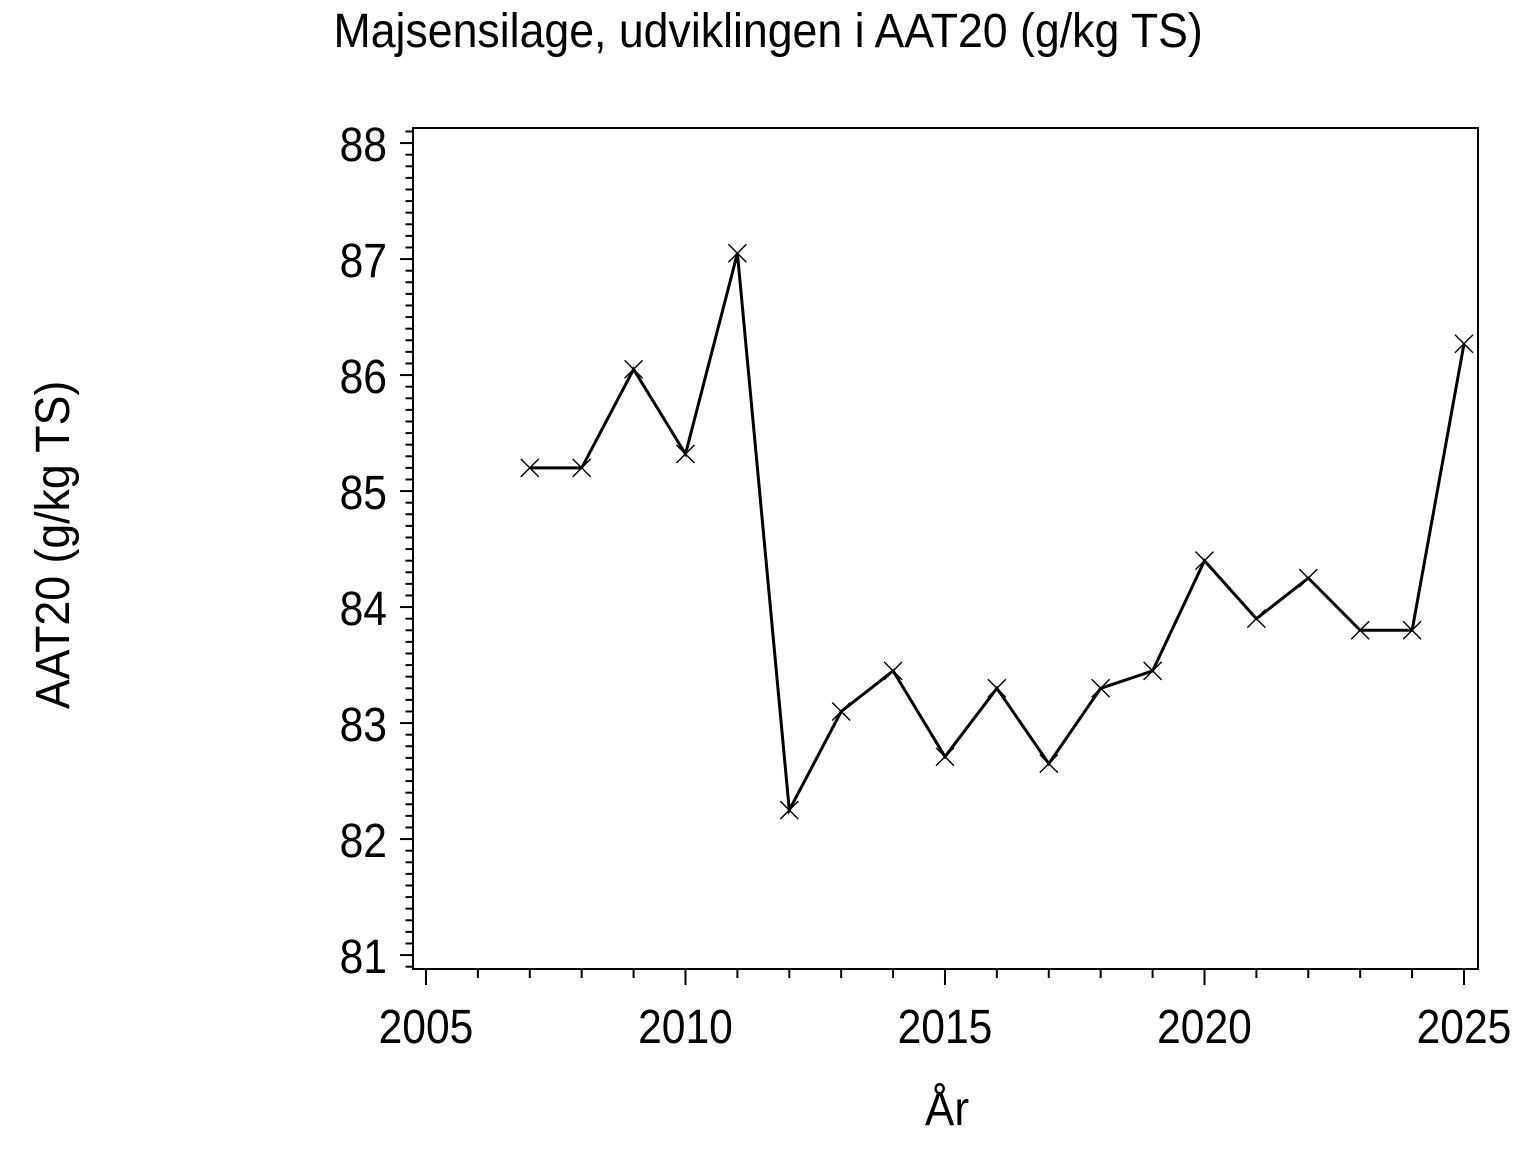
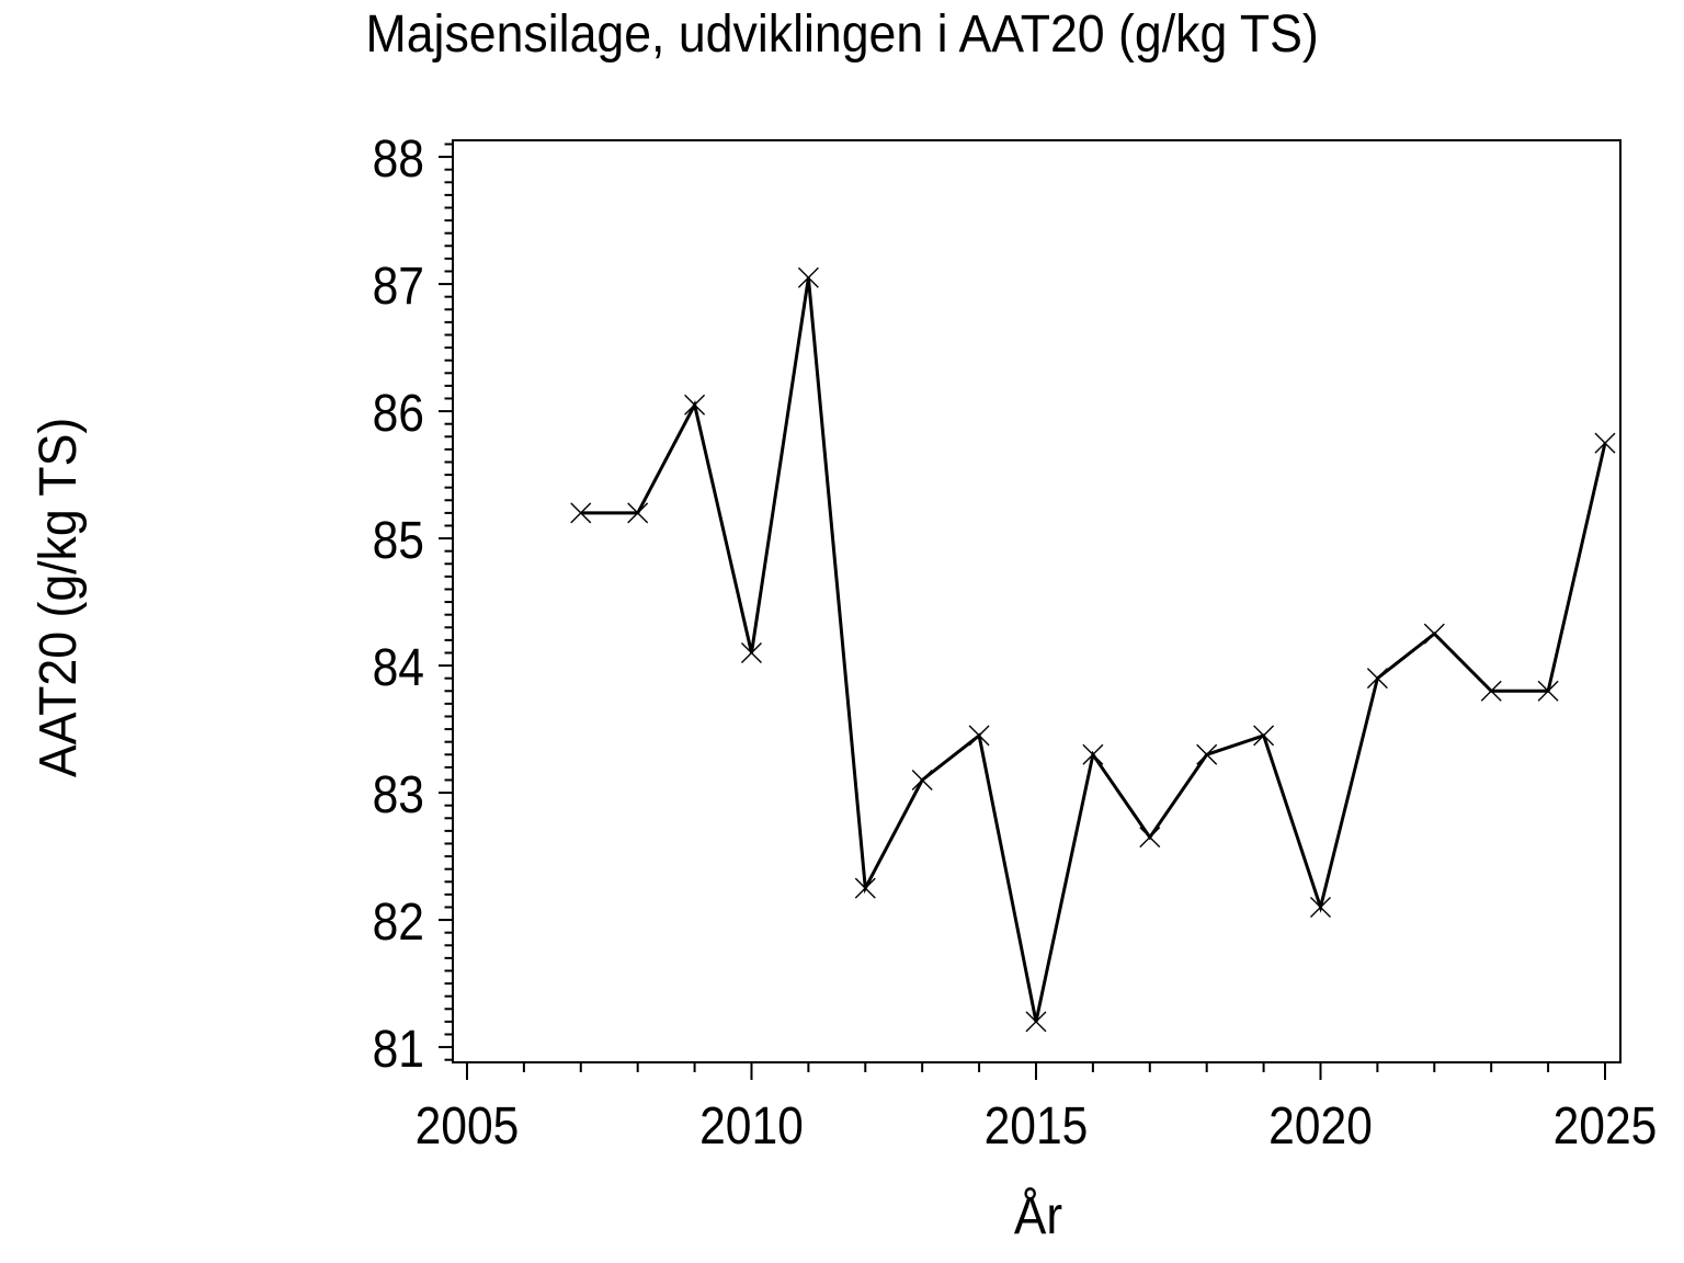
2010: 85.32 -> 84.10
2015: 82.71 -> 81.20
2020: 84.40 -> 82.10
2025: 86.27 -> 85.75
